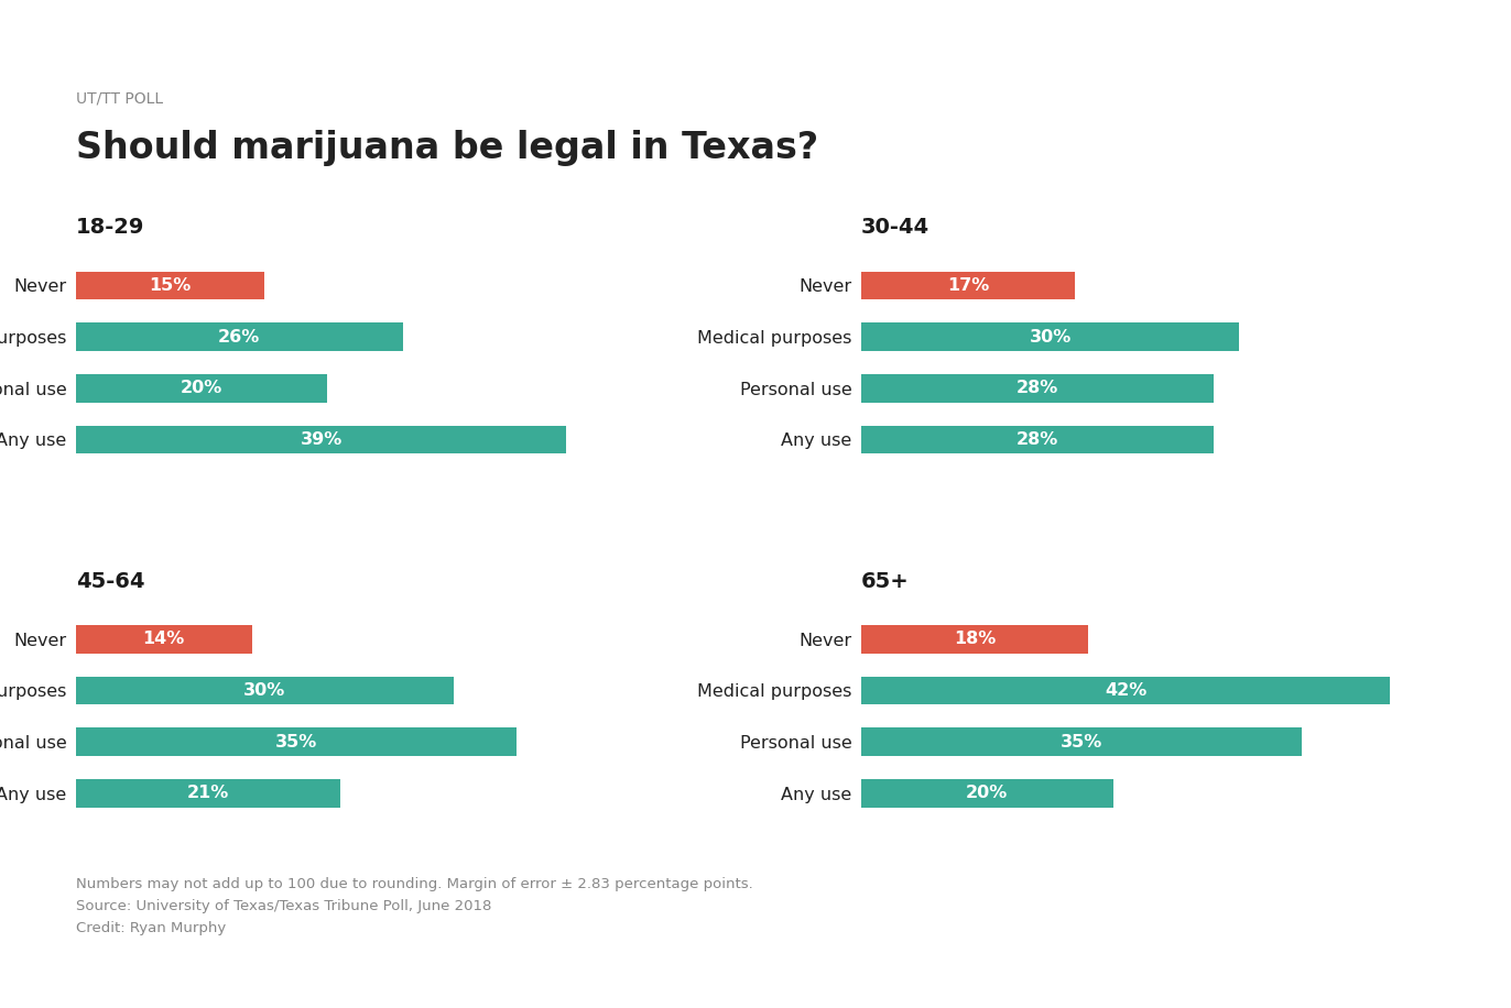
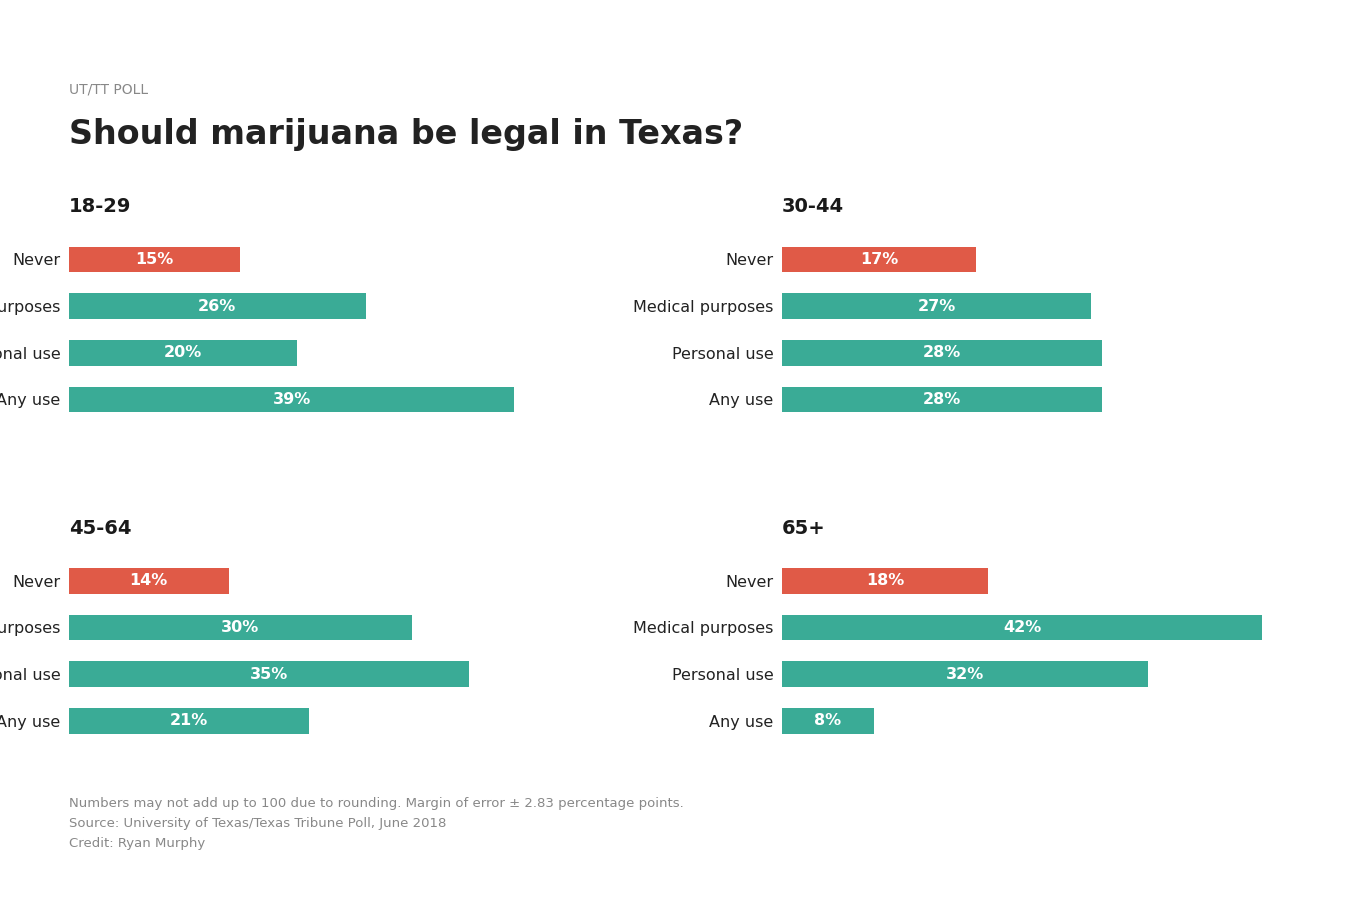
30-44/Medical purposes: 30% -> 27%
65+/Personal use: 35% -> 32%
65+/Any use: 20% -> 8%
